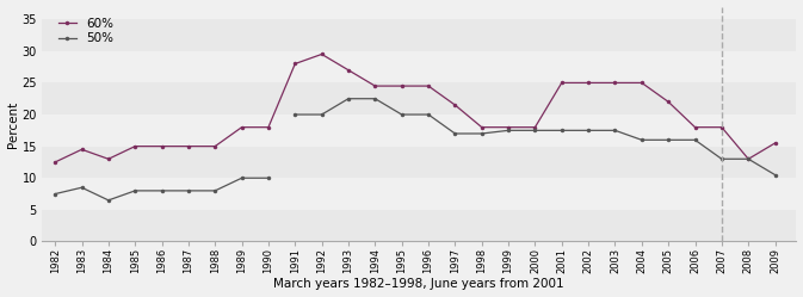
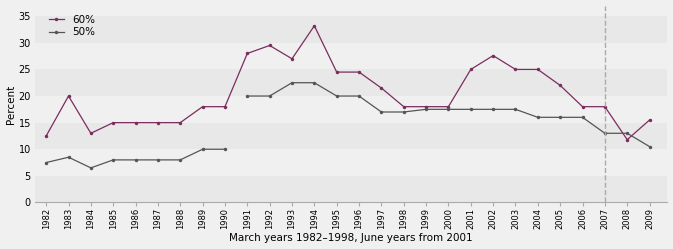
60%/1983: 14.5 -> 20.0
60%/1994: 24.5 -> 33.2
60%/2002: 25.0 -> 27.6
60%/2008: 13.0 -> 11.8
